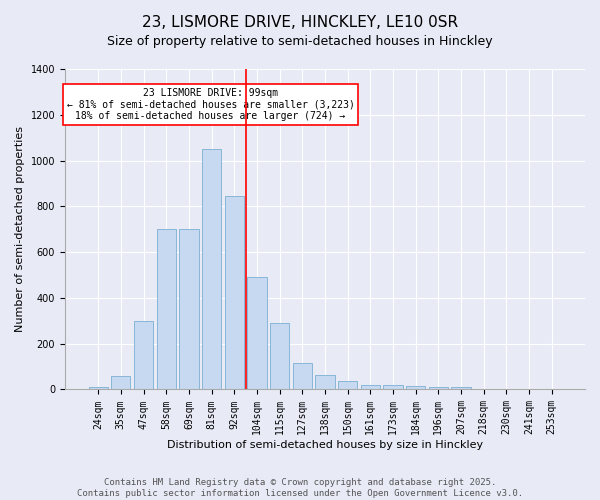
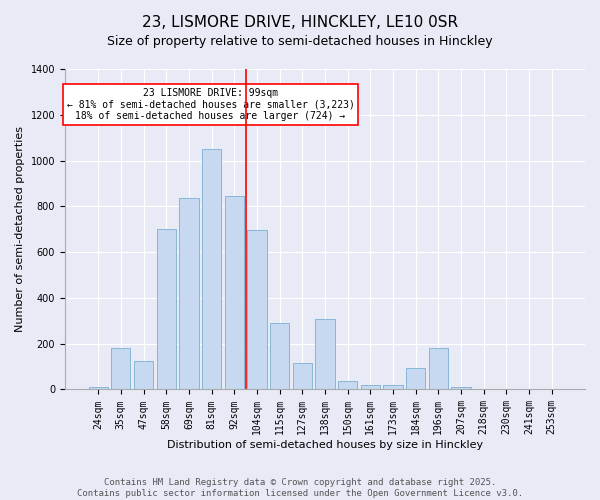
35sqm: 60 -> 180
47sqm: 300 -> 125
69sqm: 700 -> 835
104sqm: 490 -> 695
138sqm: 65 -> 310
184sqm: 13 -> 95
196sqm: 10 -> 180
